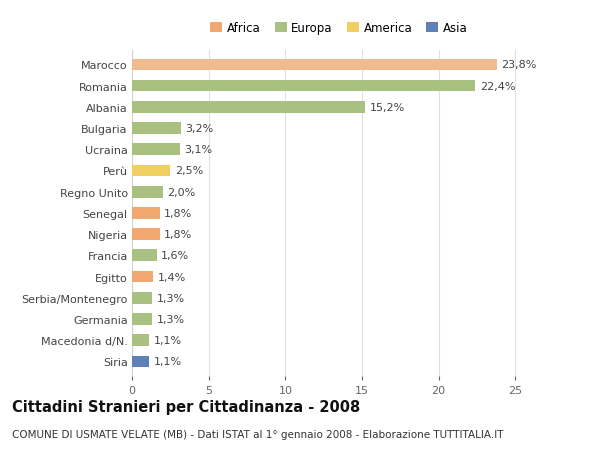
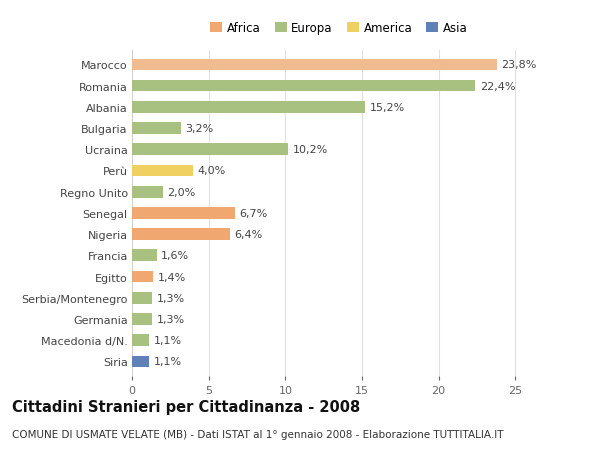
Ucraina: 3,1% -> 10,2%
Perù: 2,5% -> 4,0%
Senegal: 1,8% -> 6,7%
Nigeria: 1,8% -> 6,4%
